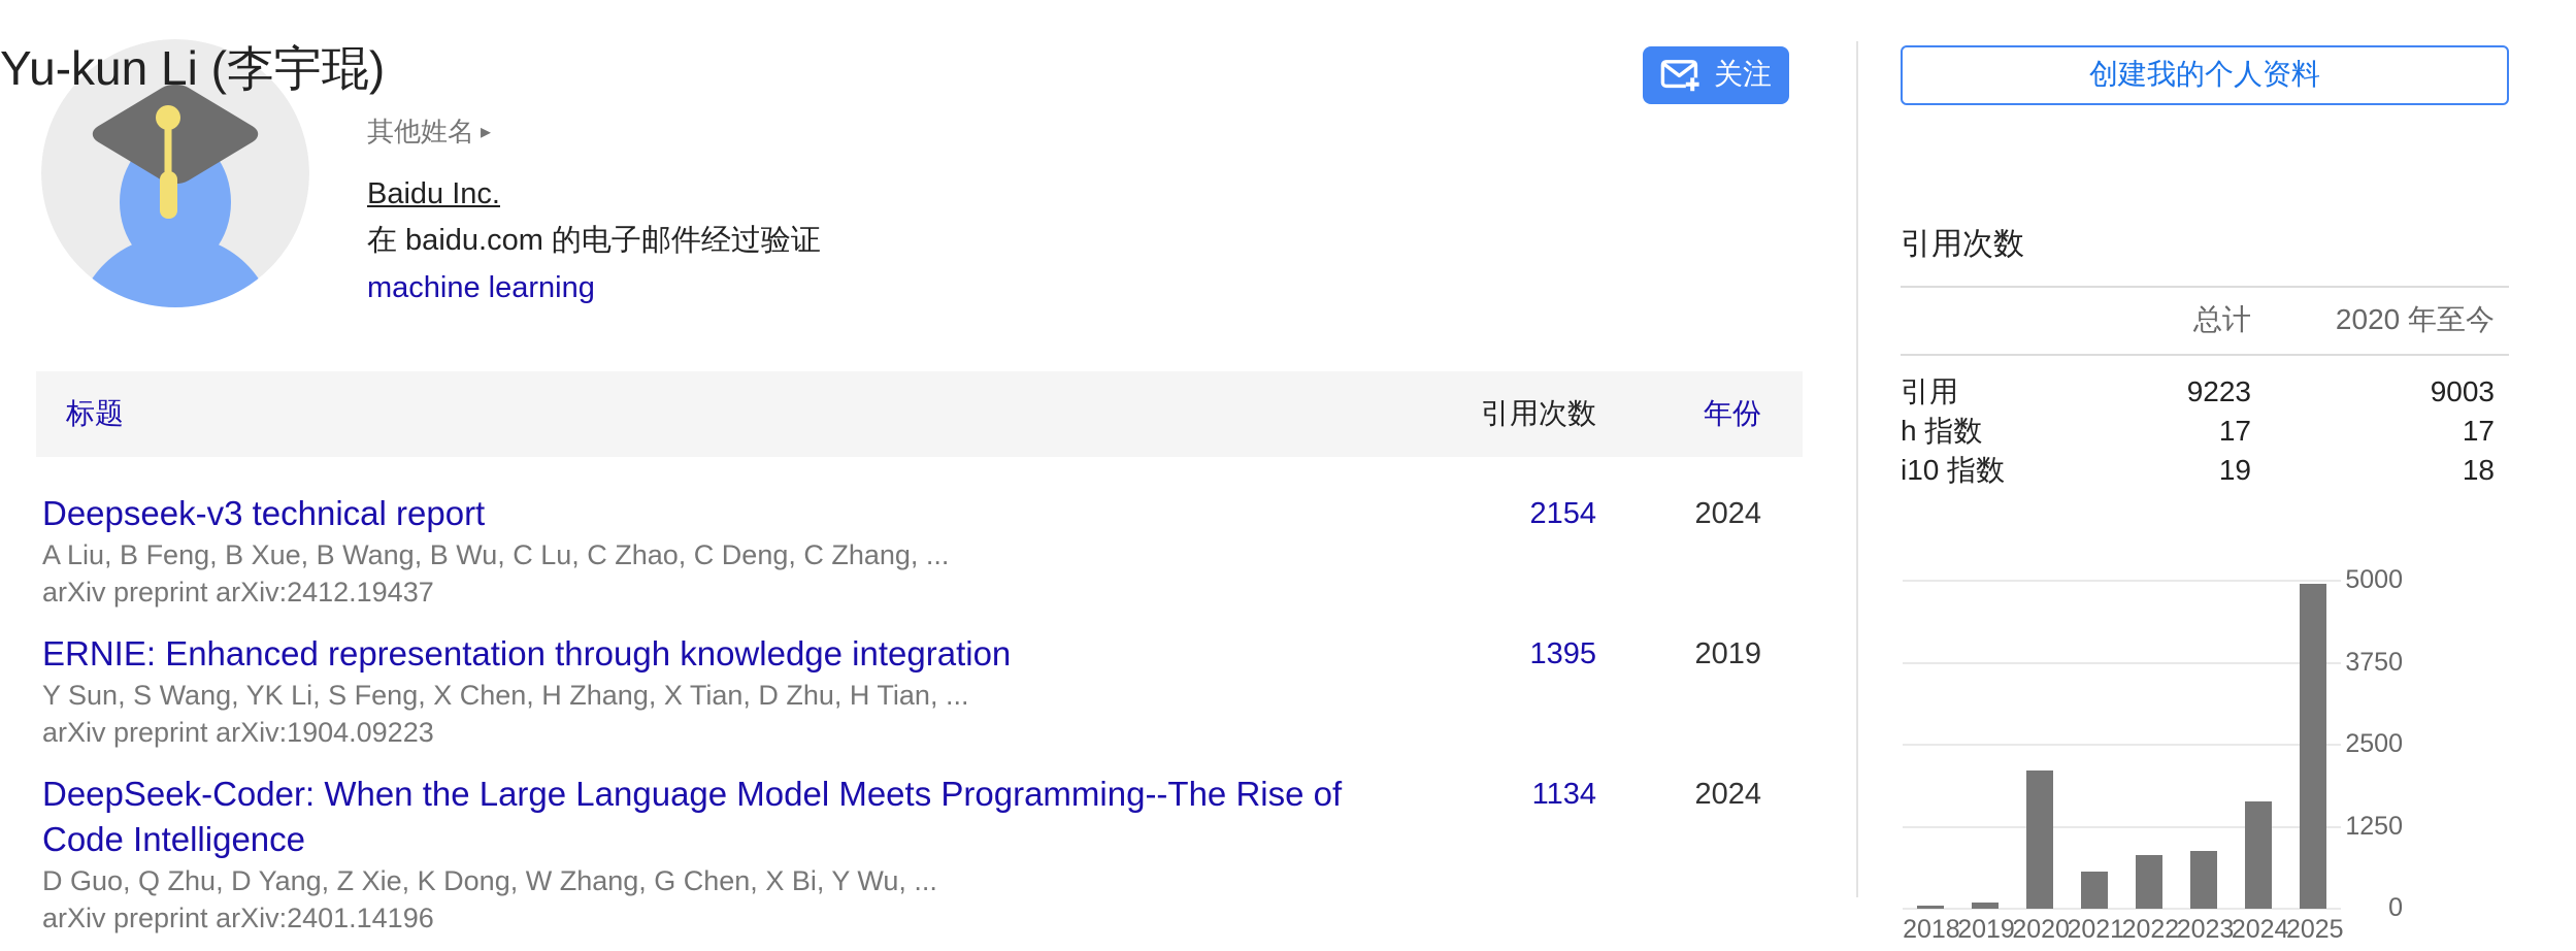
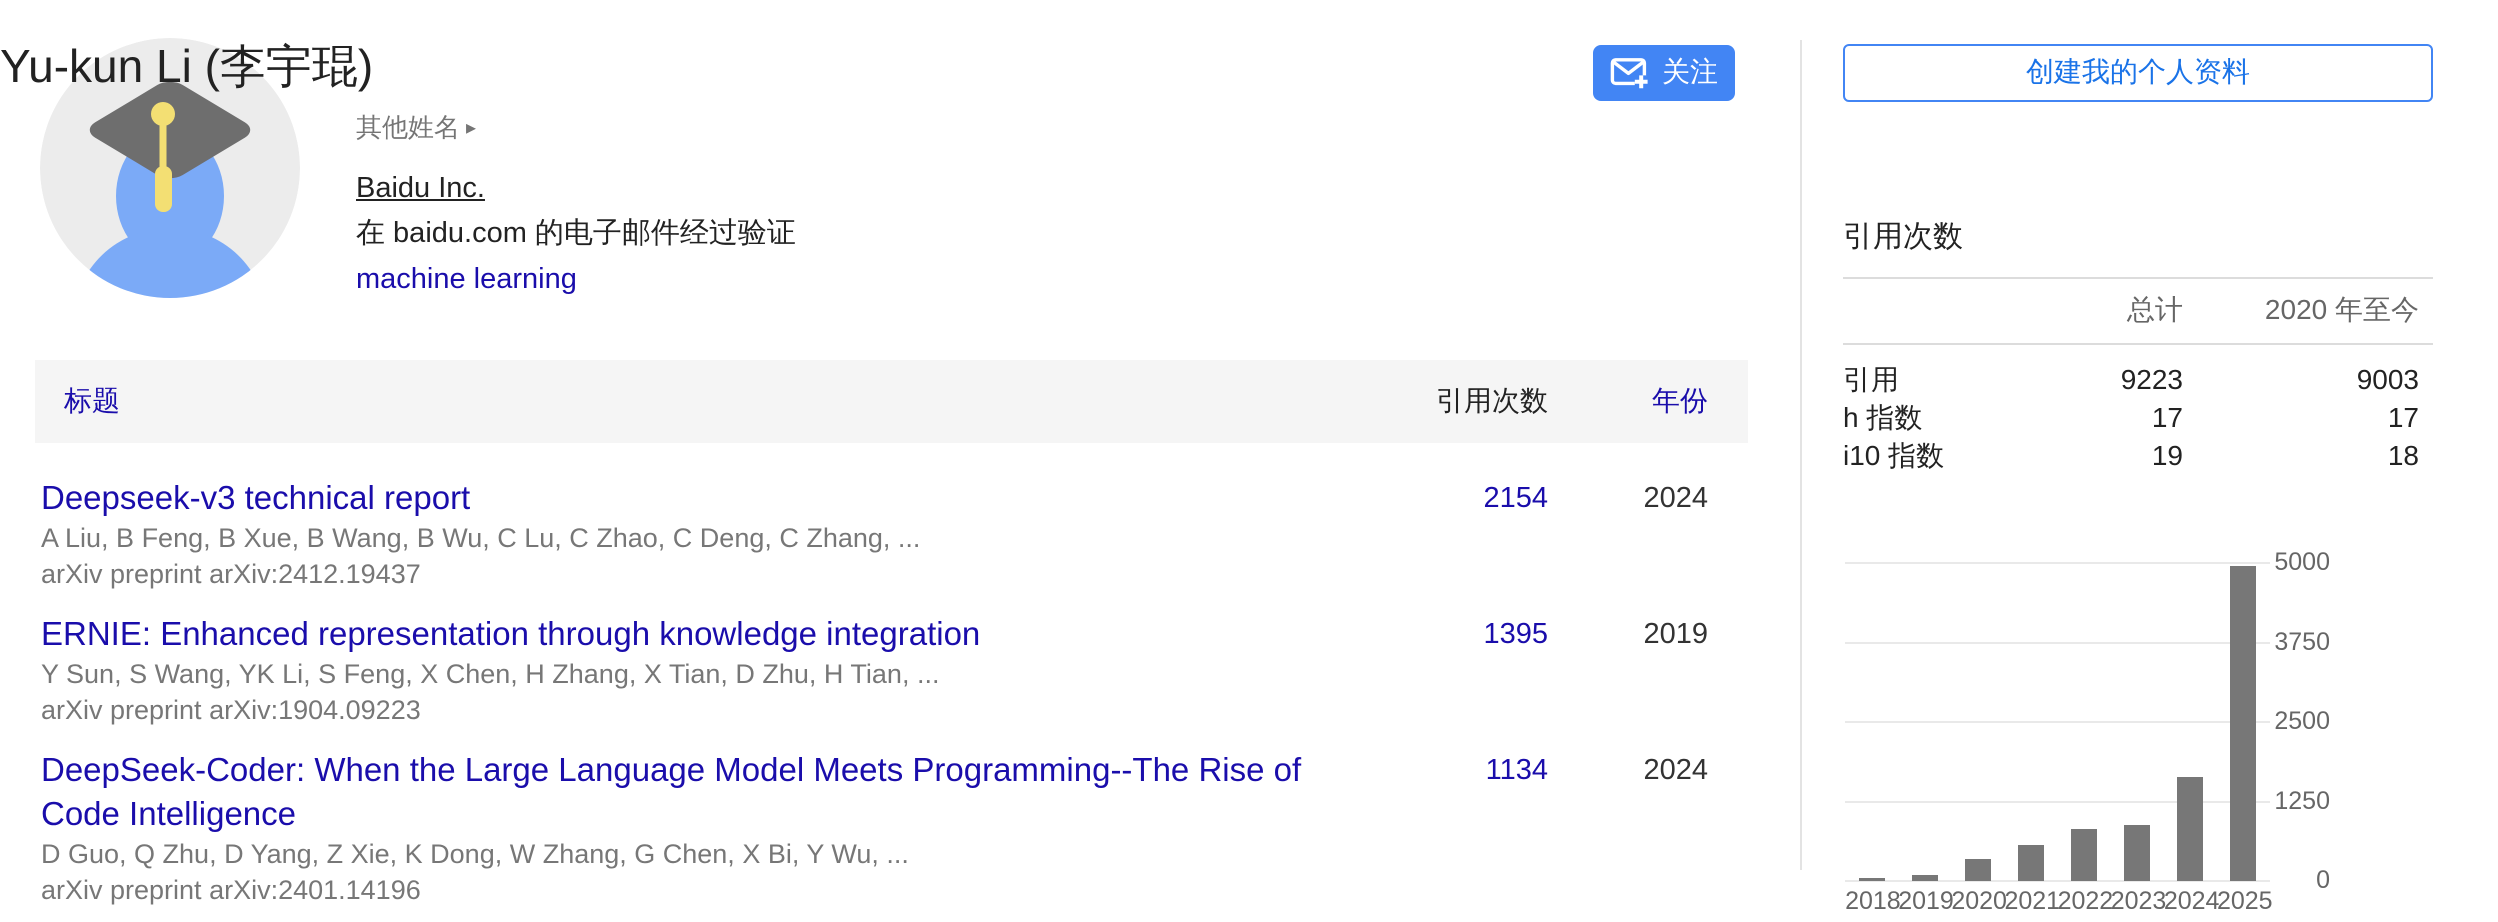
2020: 2100 -> 300
